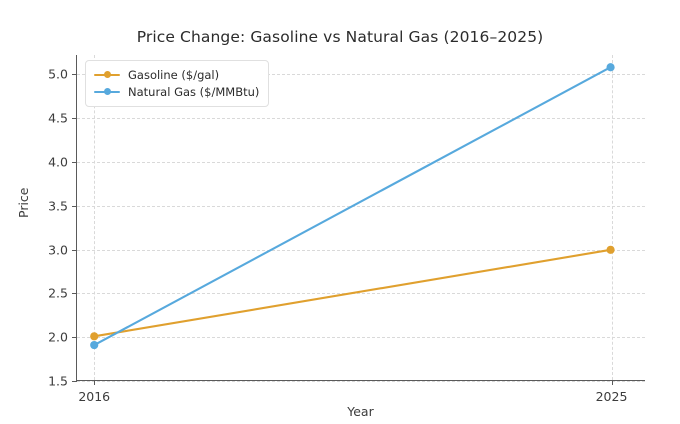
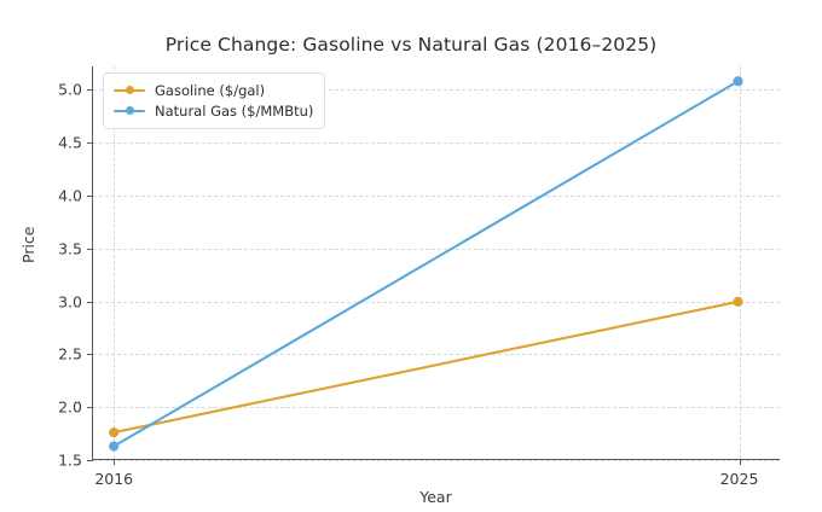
Gasoline ($/gal)/2016: 2.0 -> 1.8
Natural Gas ($/MMBtu)/2016: 1.9 -> 1.6
